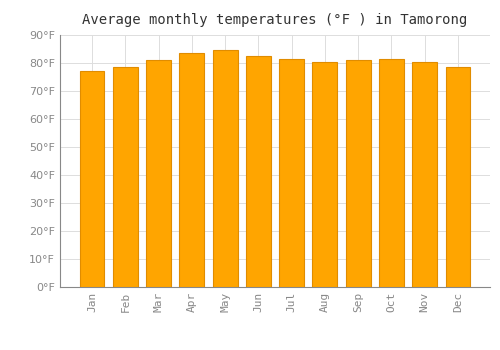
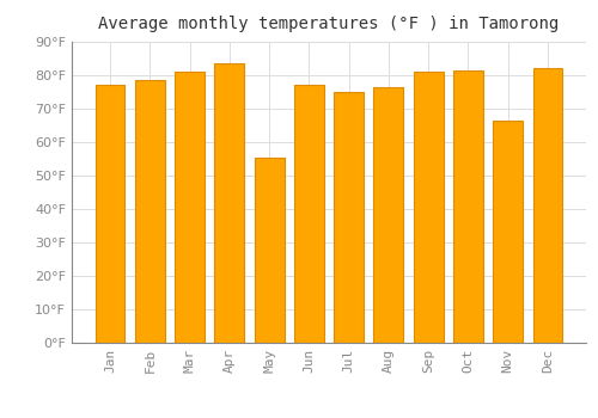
May: 84.5°F -> 55.5°F
Jun: 82.5°F -> 77.0°F
Jul: 81.5°F -> 75.0°F
Aug: 80.5°F -> 76.5°F
Nov: 80.5°F -> 66.5°F
Dec: 78.5°F -> 82.0°F
